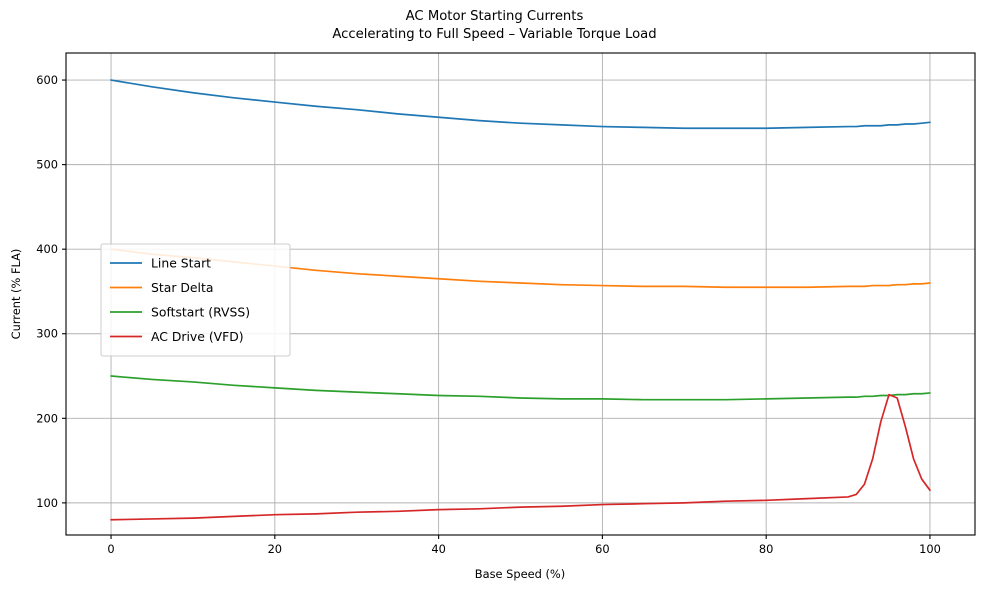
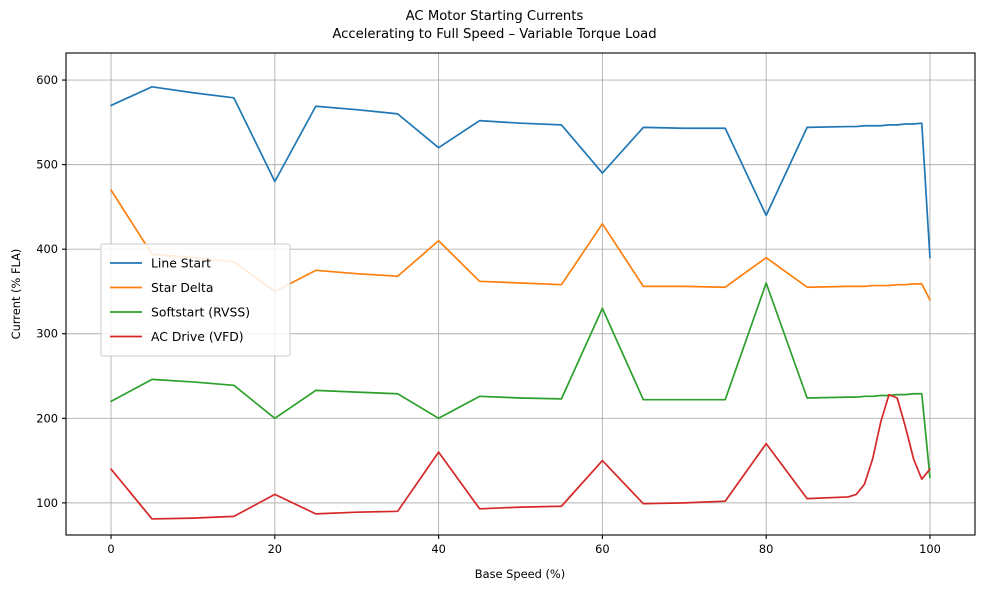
Line Start/0: 600 -> 570
Star Delta/0: 400 -> 470
Softstart (RVSS)/0: 250 -> 220
AC Drive (VFD)/0: 80 -> 140
Line Start/20: 570 -> 480
Star Delta/20: 380 -> 350
Softstart (RVSS)/20: 240 -> 200
AC Drive (VFD)/20: 90 -> 110
Line Start/40: 560 -> 520
Star Delta/40: 360 -> 410
Softstart (RVSS)/40: 230 -> 200
AC Drive (VFD)/40: 90 -> 160
Line Start/60: 540 -> 490
Star Delta/60: 360 -> 430
Softstart (RVSS)/60: 220 -> 330
AC Drive (VFD)/60: 100 -> 150
Line Start/80: 540 -> 440
Star Delta/80: 360 -> 390
Softstart (RVSS)/80: 220 -> 360
AC Drive (VFD)/80: 100 -> 170
Line Start/100: 550 -> 390
Star Delta/100: 360 -> 340
Softstart (RVSS)/100: 230 -> 130
AC Drive (VFD)/100: 120 -> 140
